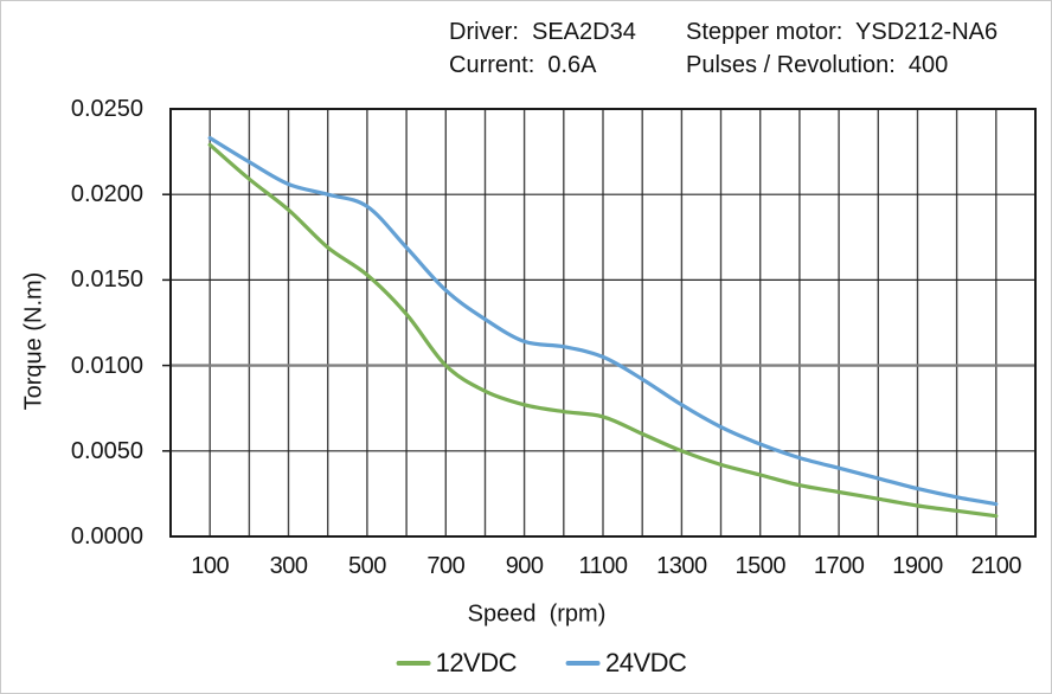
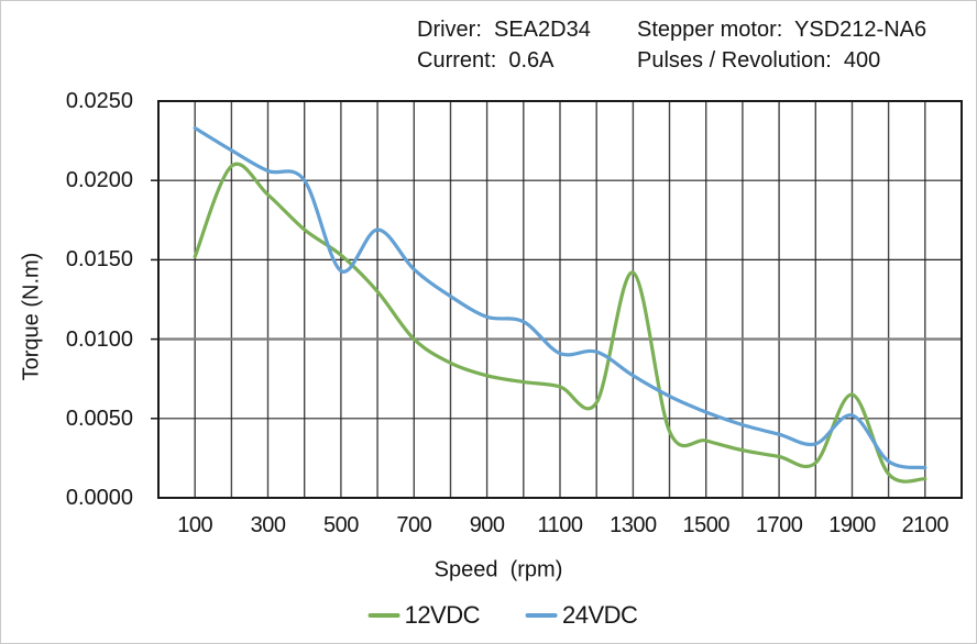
12VDC/100: 0.0229 -> 0.0152
24VDC/500: 0.0193 -> 0.0143
24VDC/1100: 0.0105 -> 0.0091
12VDC/1300: 0.0050 -> 0.0142
12VDC/1900: 0.0018 -> 0.0065
24VDC/1900: 0.0028 -> 0.0052
